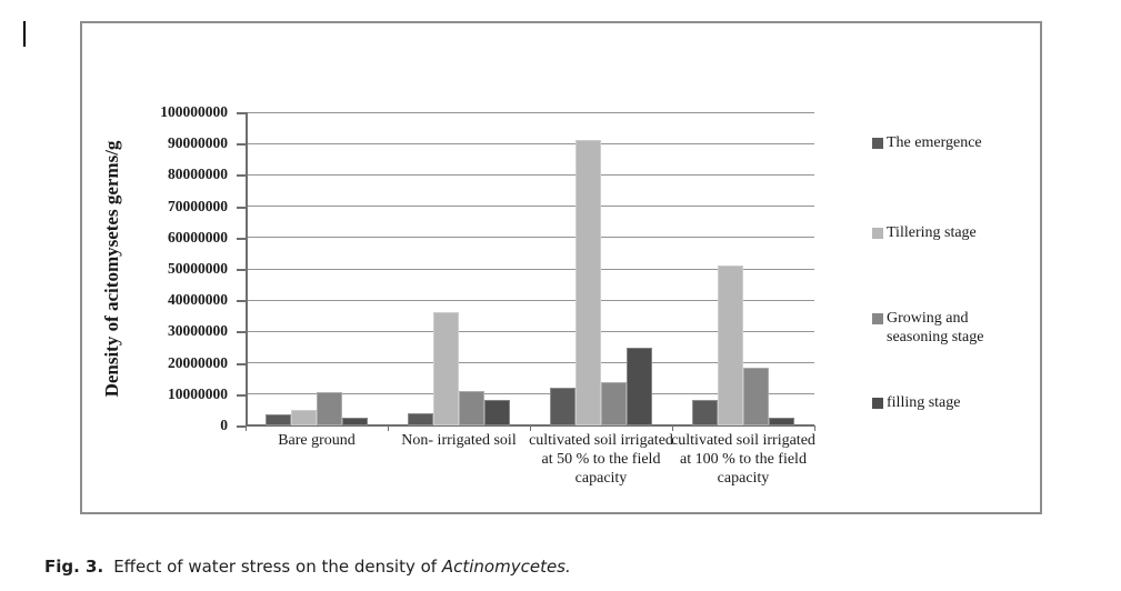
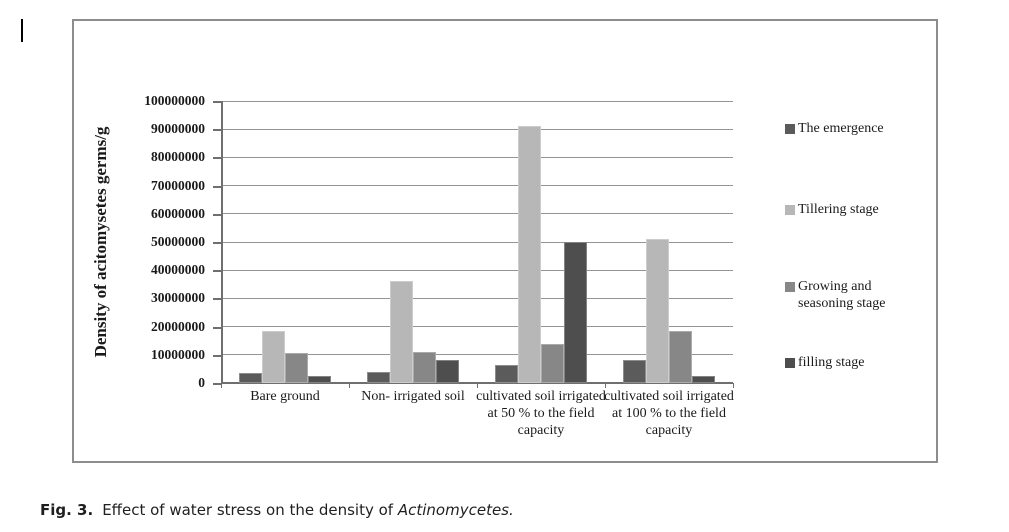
Tillering stage/Bare ground: 5000000 -> 18000000
The emergence/cultivated soil irrigated at 50 % to the field capacity: 12000000 -> 6000000
filling stage/cultivated soil irrigated at 50 % to the field capacity: 25000000 -> 50000000
